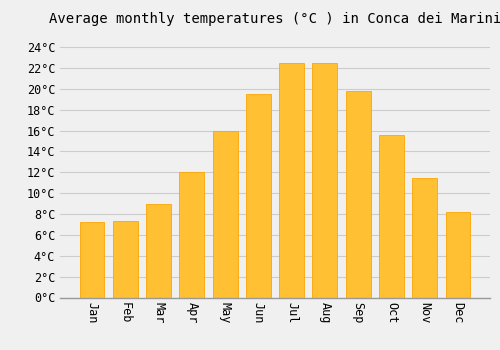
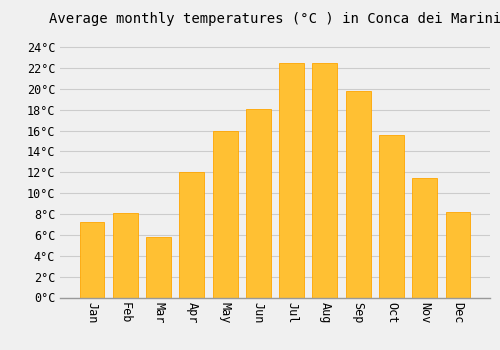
Feb: 7.3°C -> 8.1°C
Mar: 9.0°C -> 5.8°C
Jun: 19.5°C -> 18.1°C
